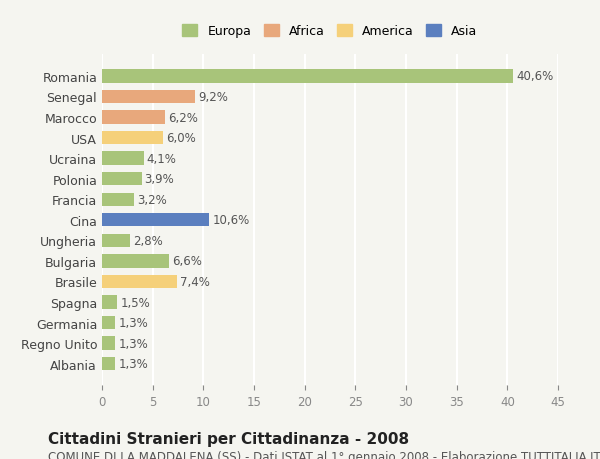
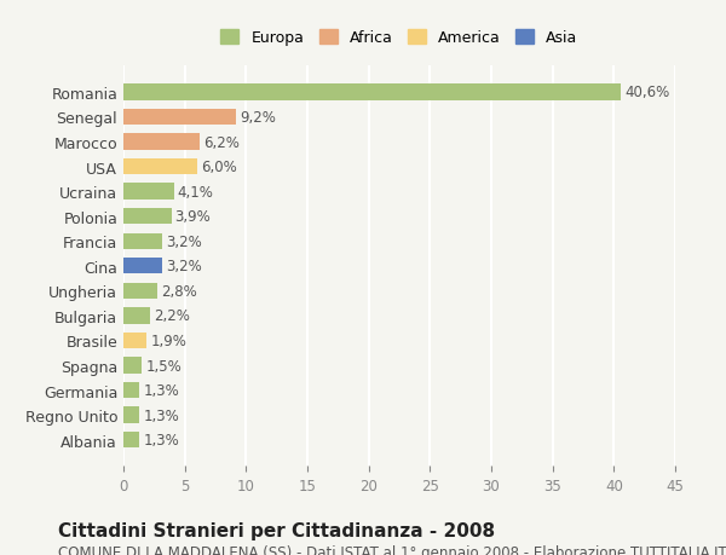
Cina: 10,6% -> 3,2%
Bulgaria: 6,6% -> 2,2%
Brasile: 7,4% -> 1,9%
